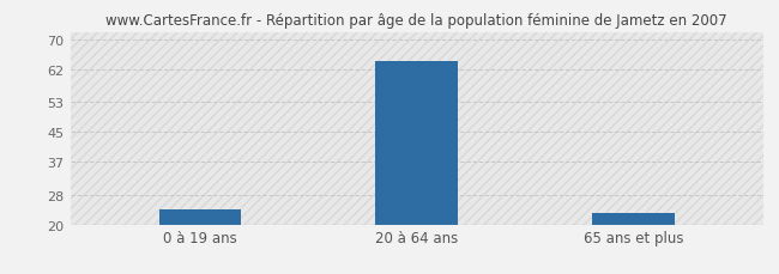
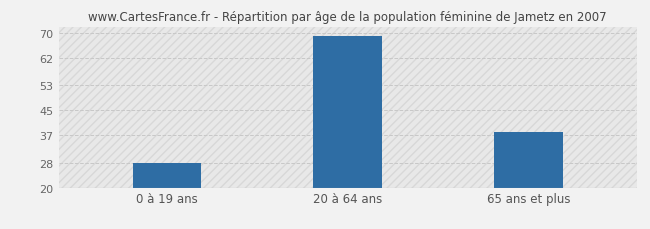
0 à 19 ans: 24 -> 28
20 à 64 ans: 64 -> 69
65 ans et plus: 23 -> 38
